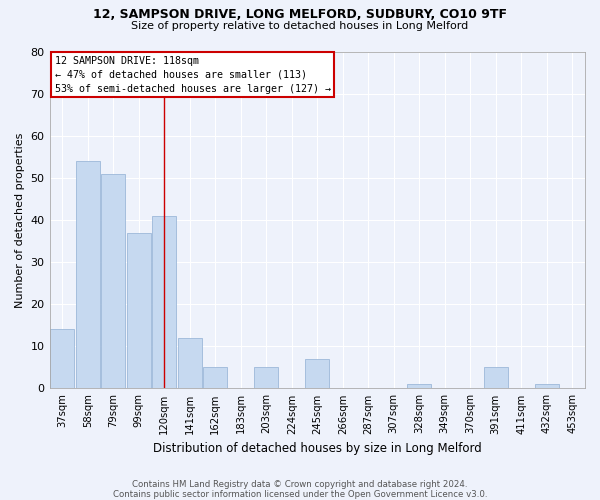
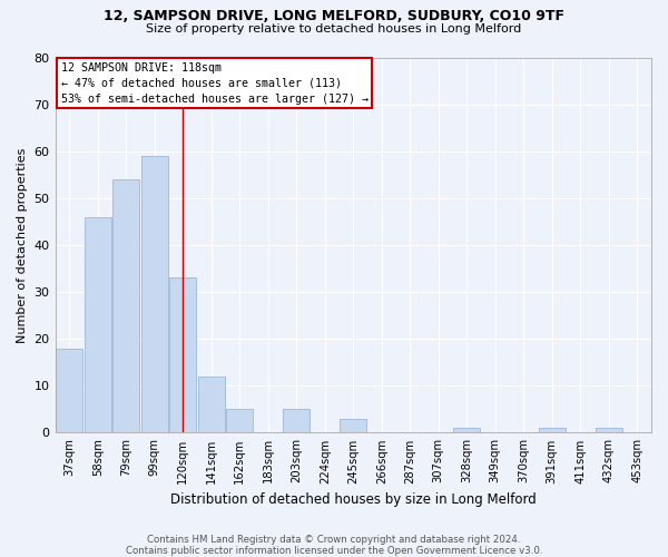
37sqm: 14 -> 18
58sqm: 54 -> 46
79sqm: 51 -> 54
99sqm: 37 -> 59
120sqm: 41 -> 33
245sqm: 7 -> 3
391sqm: 5 -> 1
